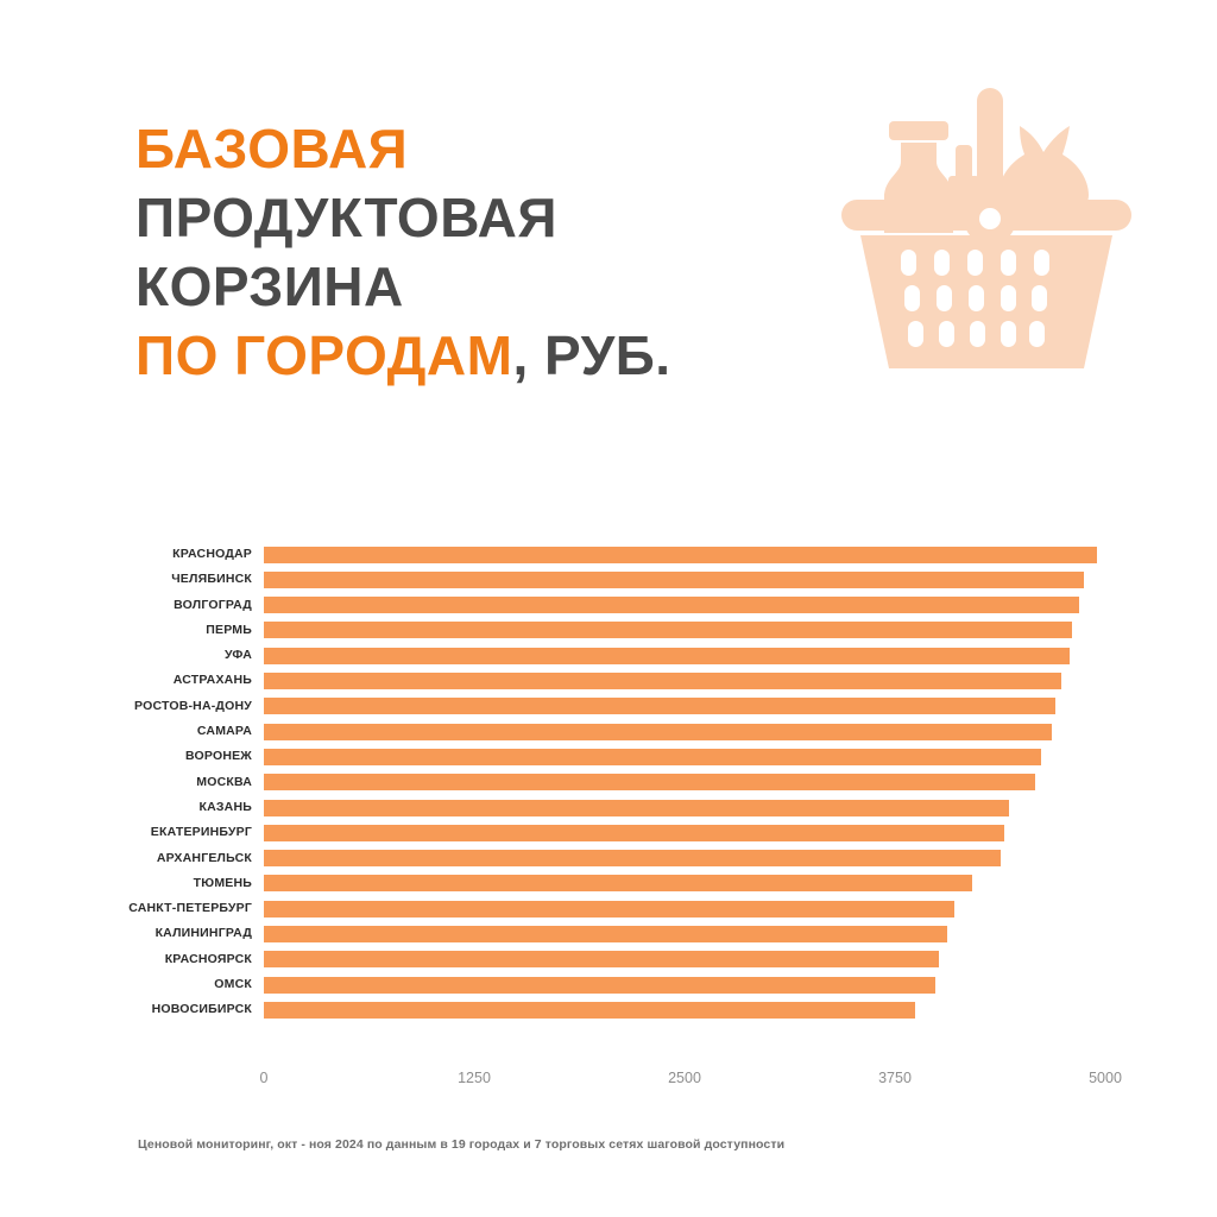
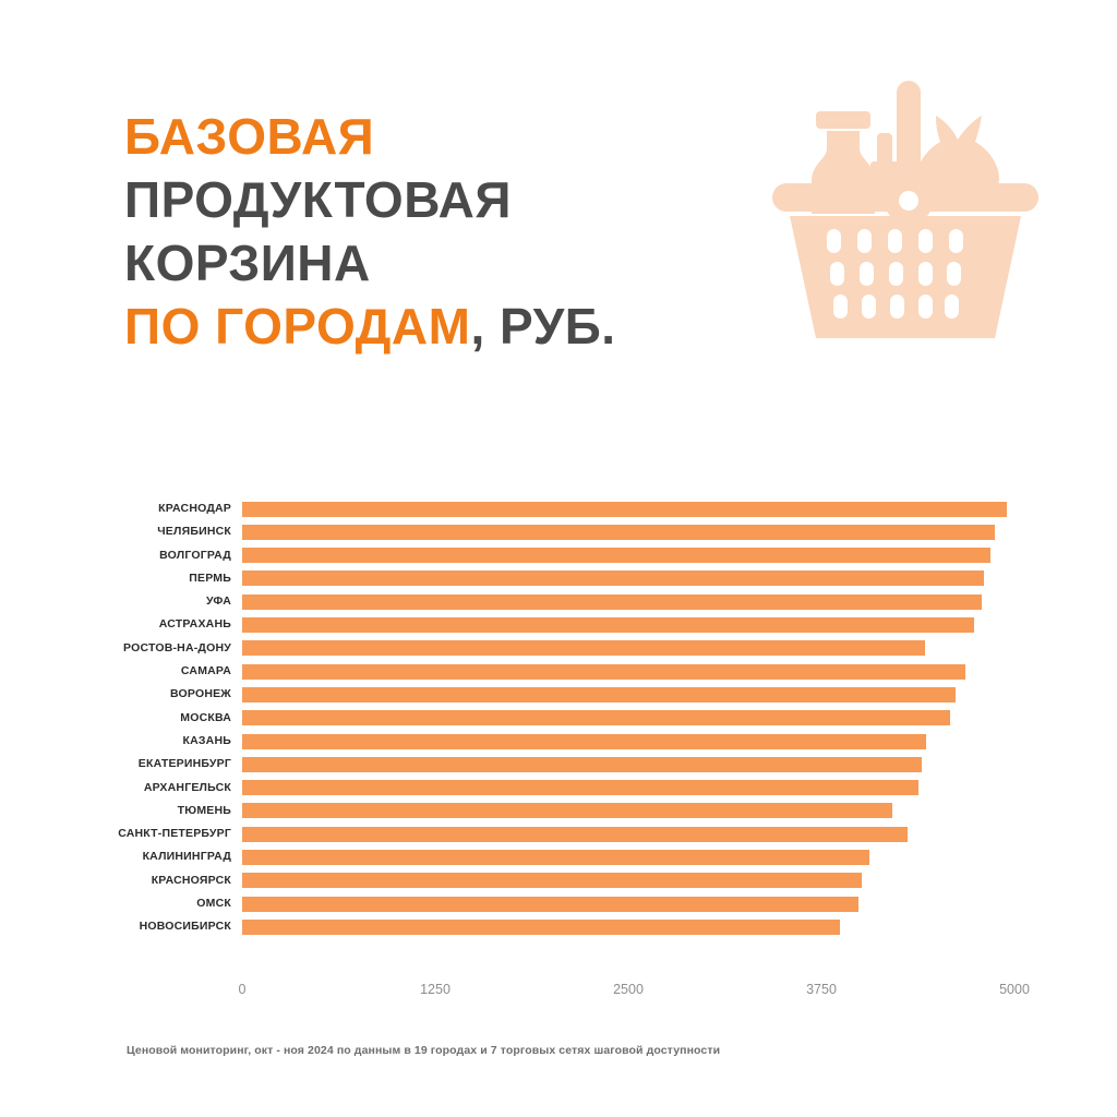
РОСТОВ-НА-ДОНУ: 4700 -> 4420
САНКТ-ПЕТЕРБУРГ: 4100 -> 4310
